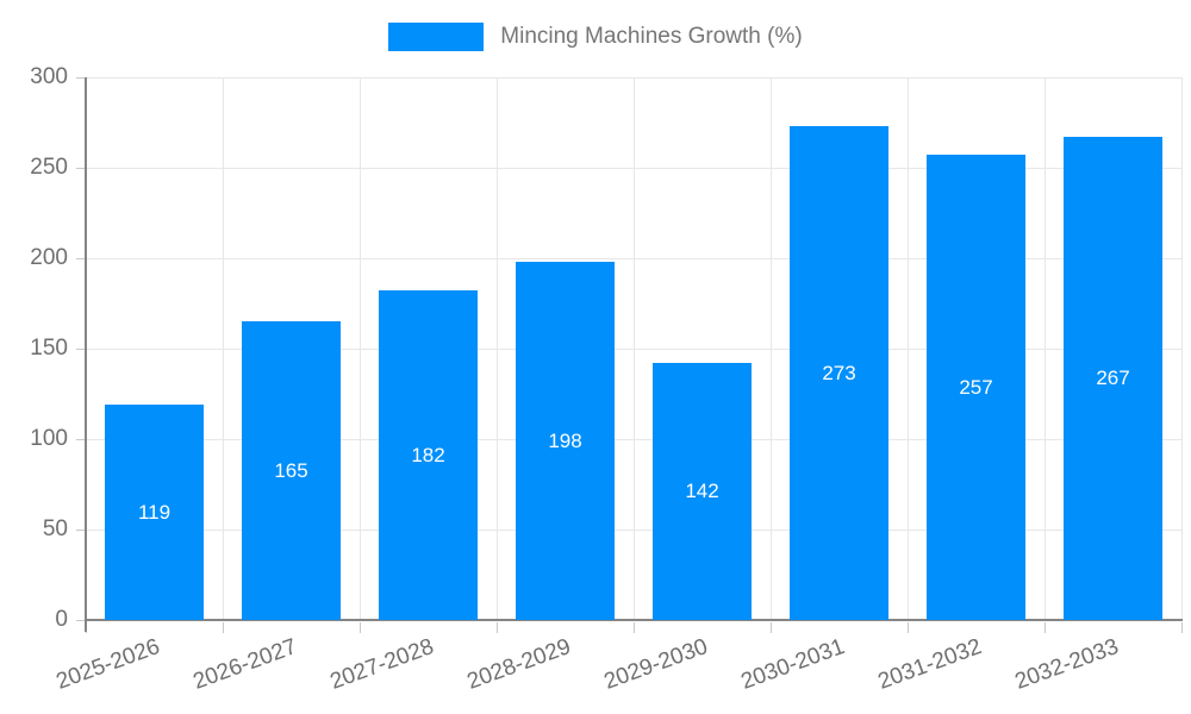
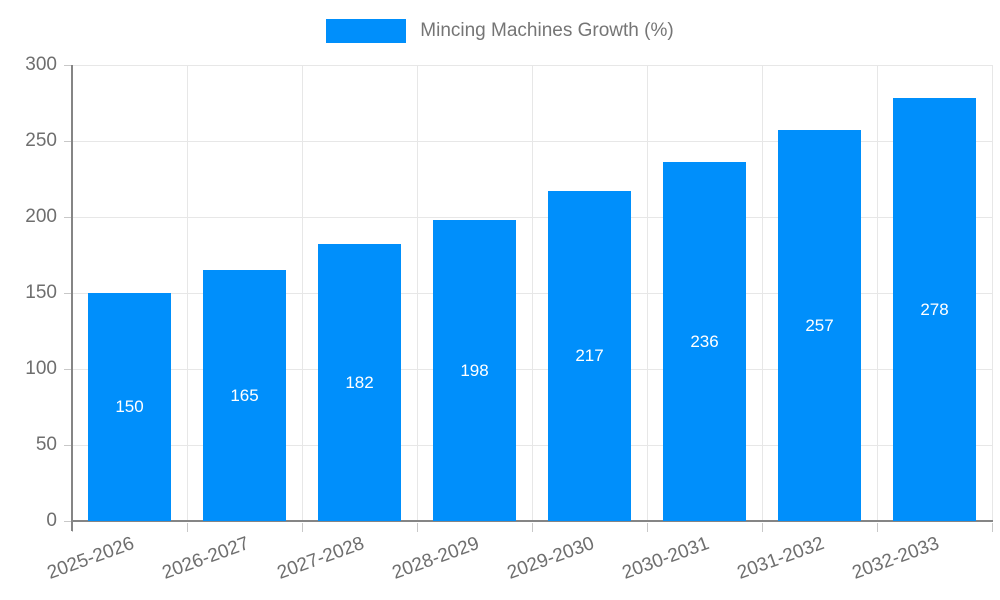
2025-2026: 119 -> 150
2029-2030: 142 -> 217
2030-2031: 273 -> 236
2032-2033: 267 -> 278
